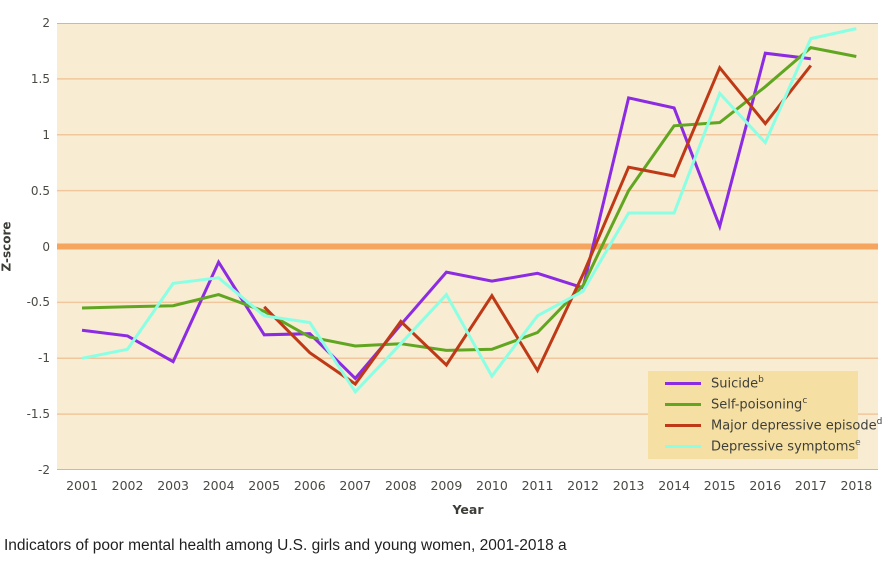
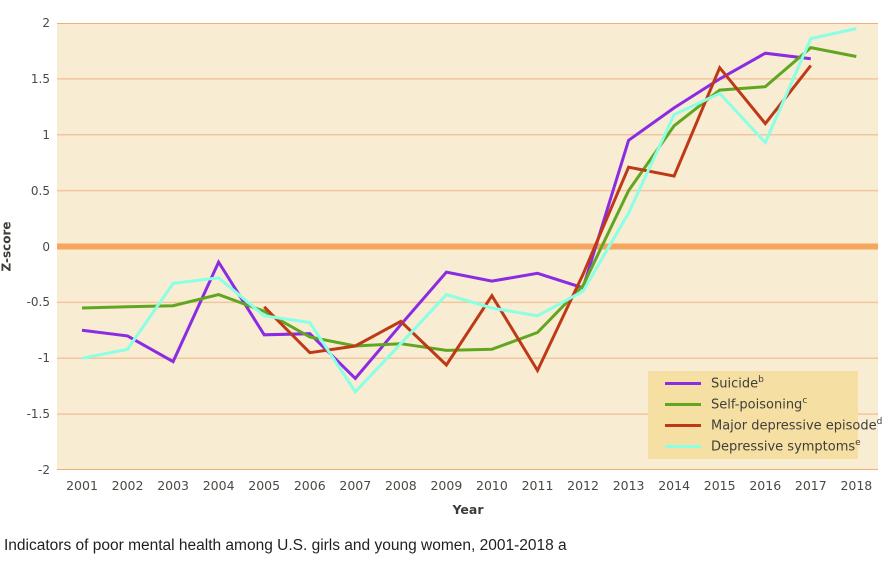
Major depressive episode/2007: -1.23 -> -0.89
Depressive symptoms/2010: -1.16 -> -0.55
Suicide/2013: 1.33 -> 0.95
Depressive symptoms/2014: 0.30 -> 1.18
Suicide/2015: 0.18 -> 1.50
Self-poisoning/2015: 1.11 -> 1.40
